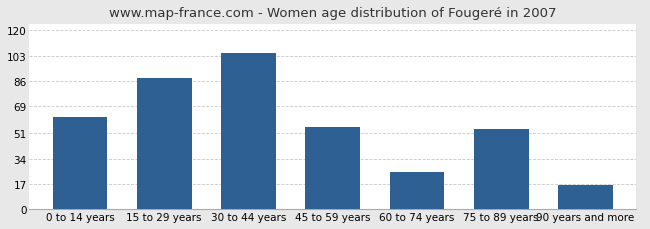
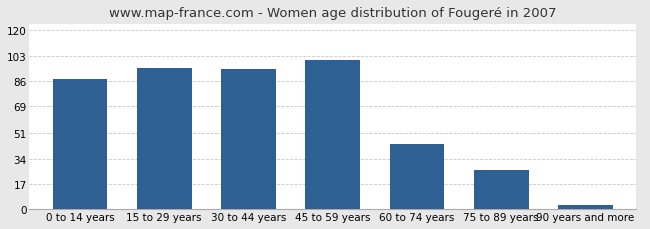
0 to 14 years: 62 -> 87
15 to 29 years: 88 -> 95
30 to 44 years: 105 -> 94
45 to 59 years: 55 -> 100
60 to 74 years: 25 -> 44
75 to 89 years: 54 -> 26
90 years and more: 16 -> 3
